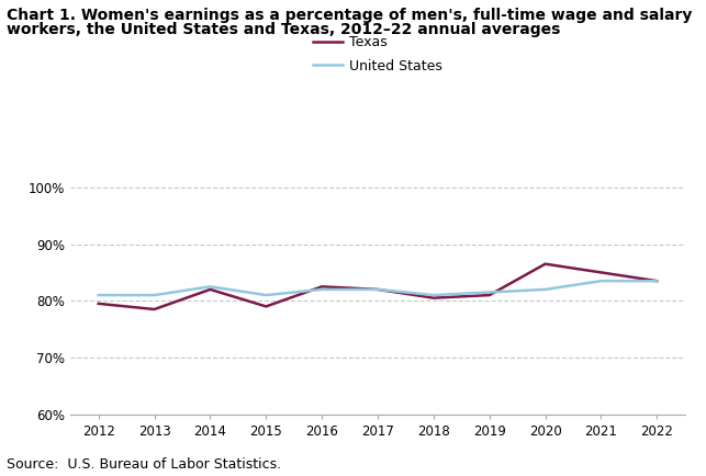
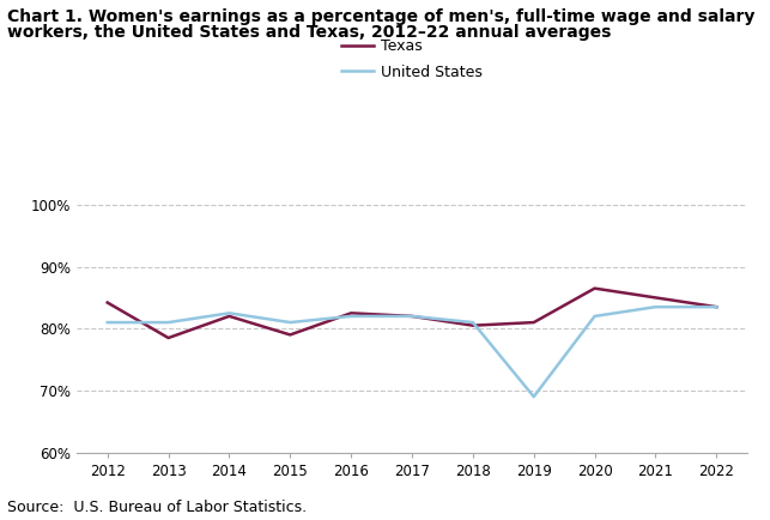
Texas/2012: 79.5% -> 84.2%
United States/2019: 81.5% -> 69.0%
